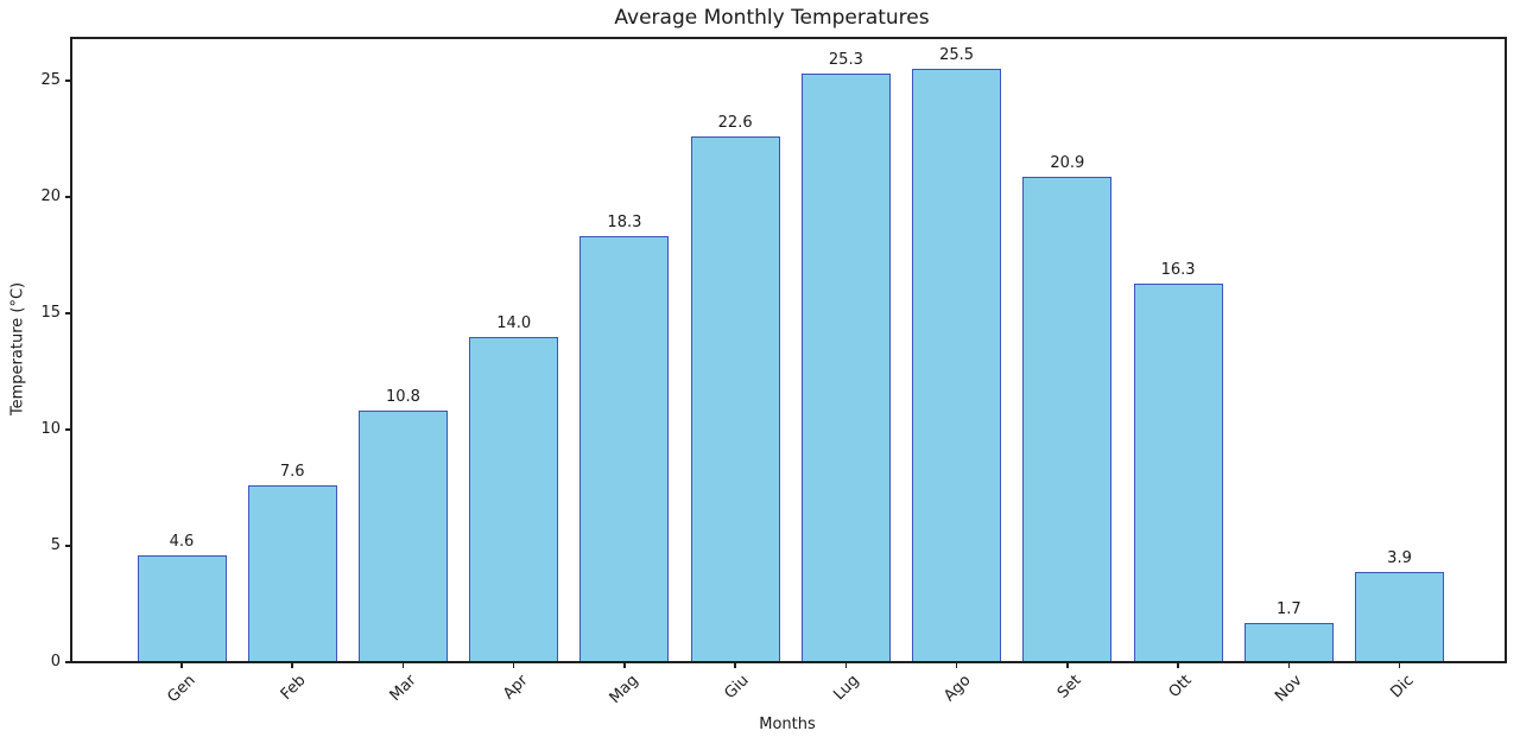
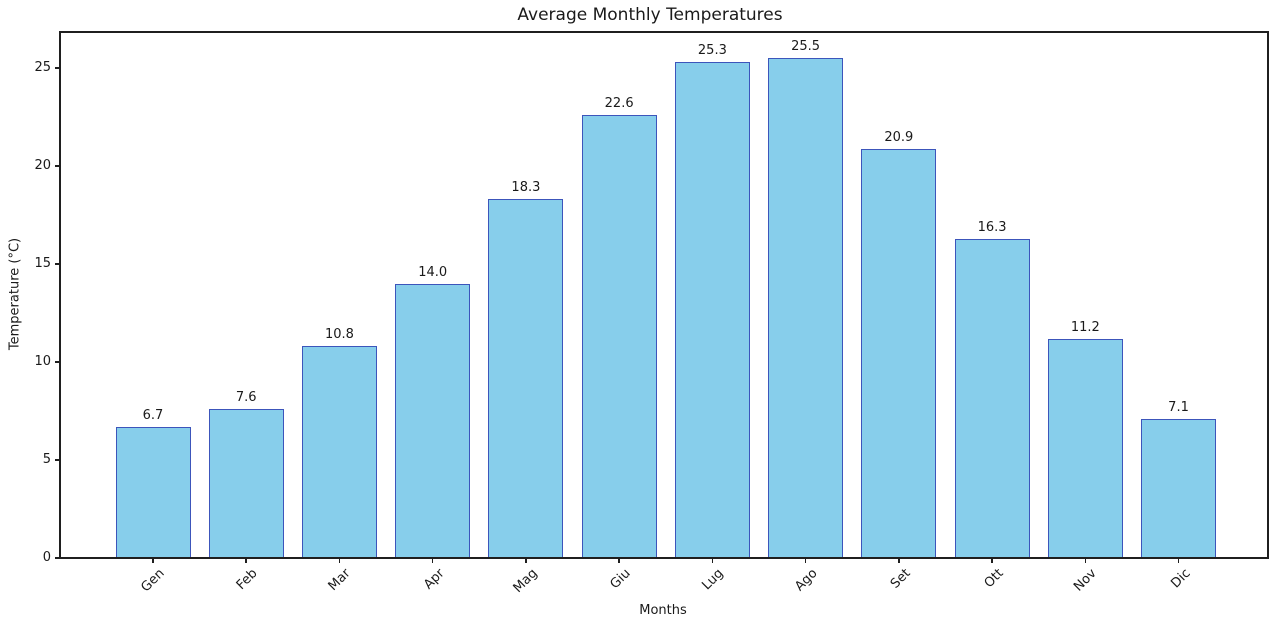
Gen: 4.6 -> 6.7
Nov: 1.7 -> 11.2
Dic: 3.9 -> 7.1
